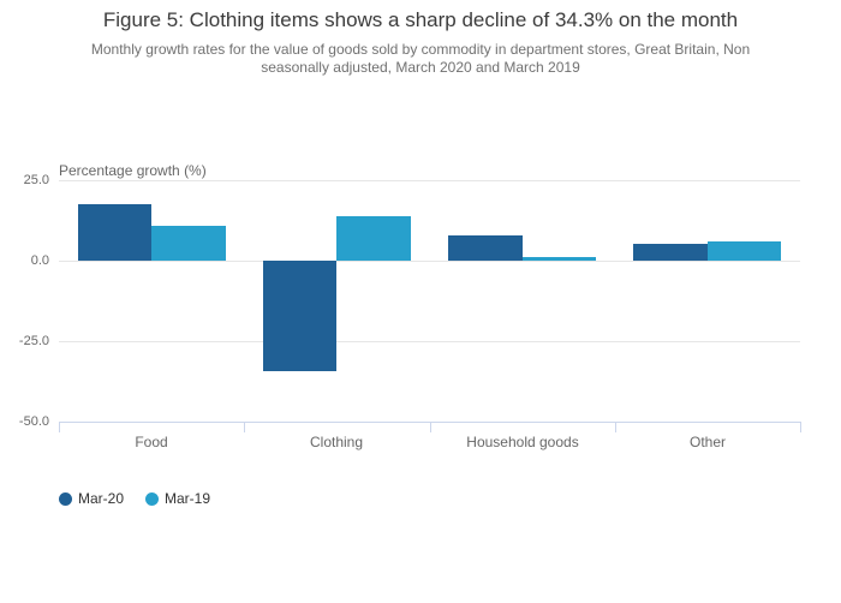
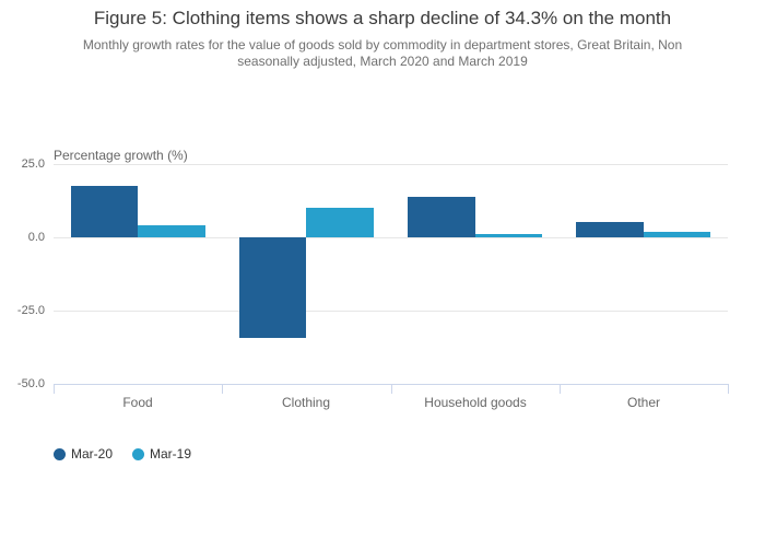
Mar-19/Food: 11 -> 4
Mar-19/Clothing: 14 -> 10
Mar-20/Household goods: 8 -> 14
Mar-19/Other: 6 -> 2
